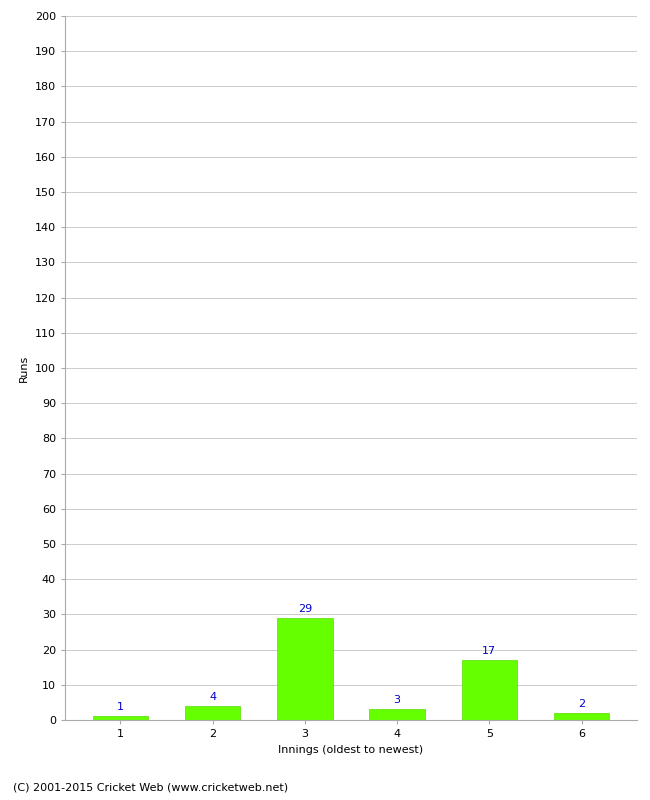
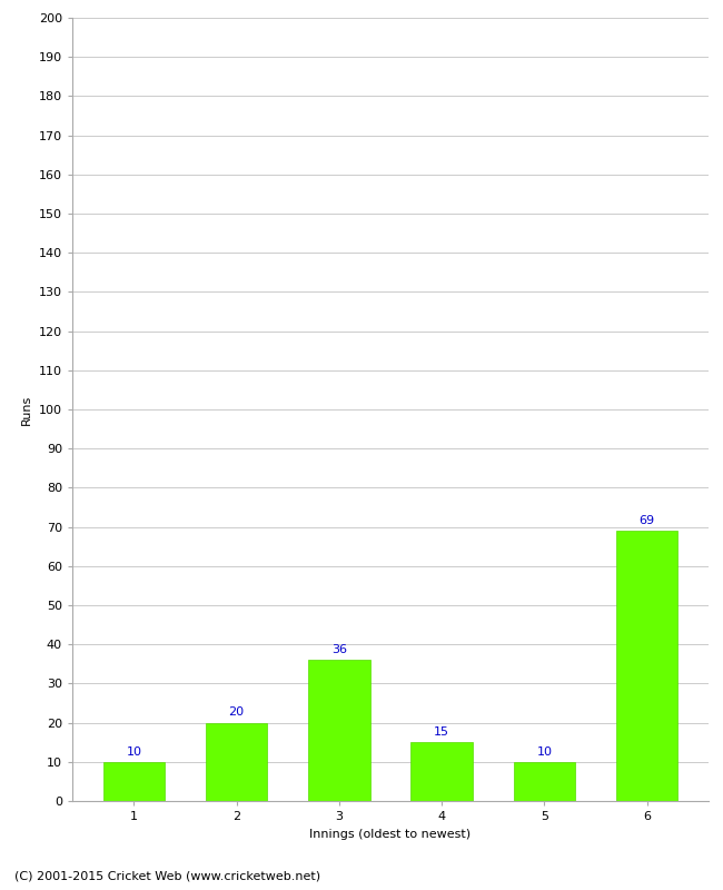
1: 1 -> 10
2: 4 -> 20
3: 29 -> 36
4: 3 -> 15
5: 17 -> 10
6: 2 -> 69
